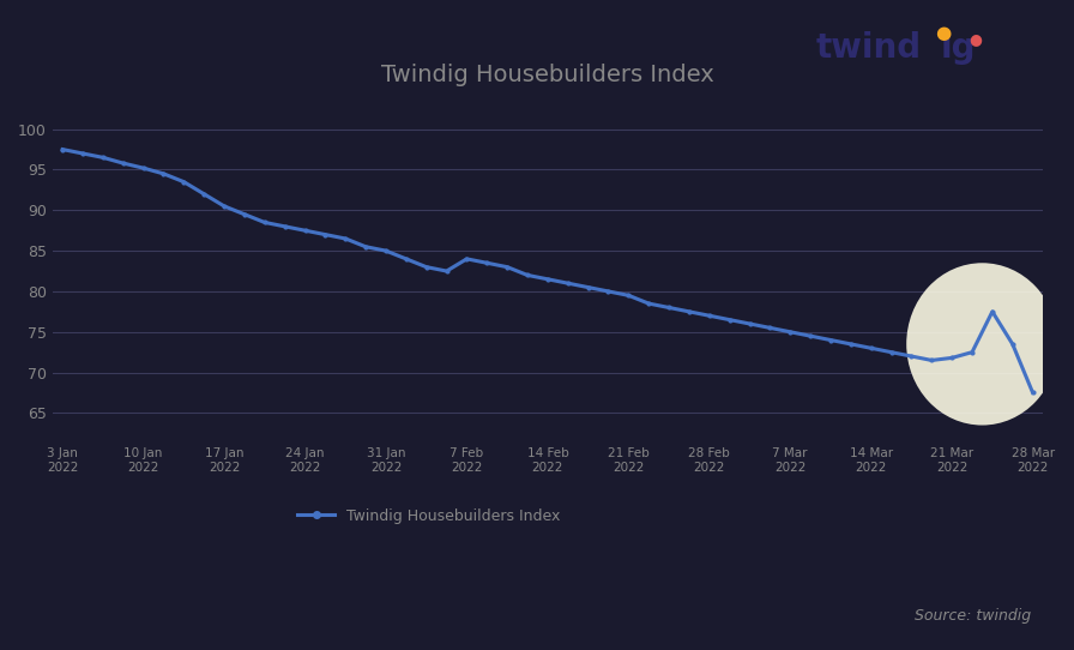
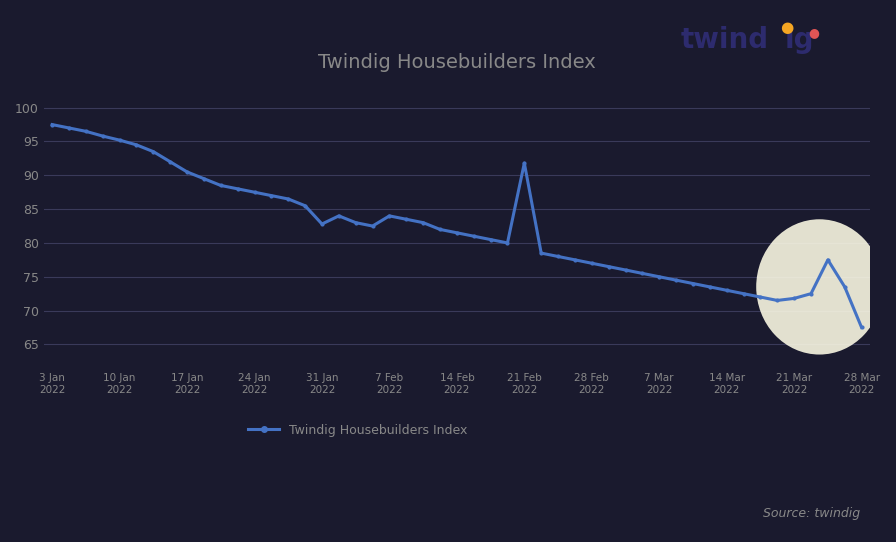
31 Jan 2022: 85.0 -> 82.8
21 Feb 2022: 79.5 -> 91.8
